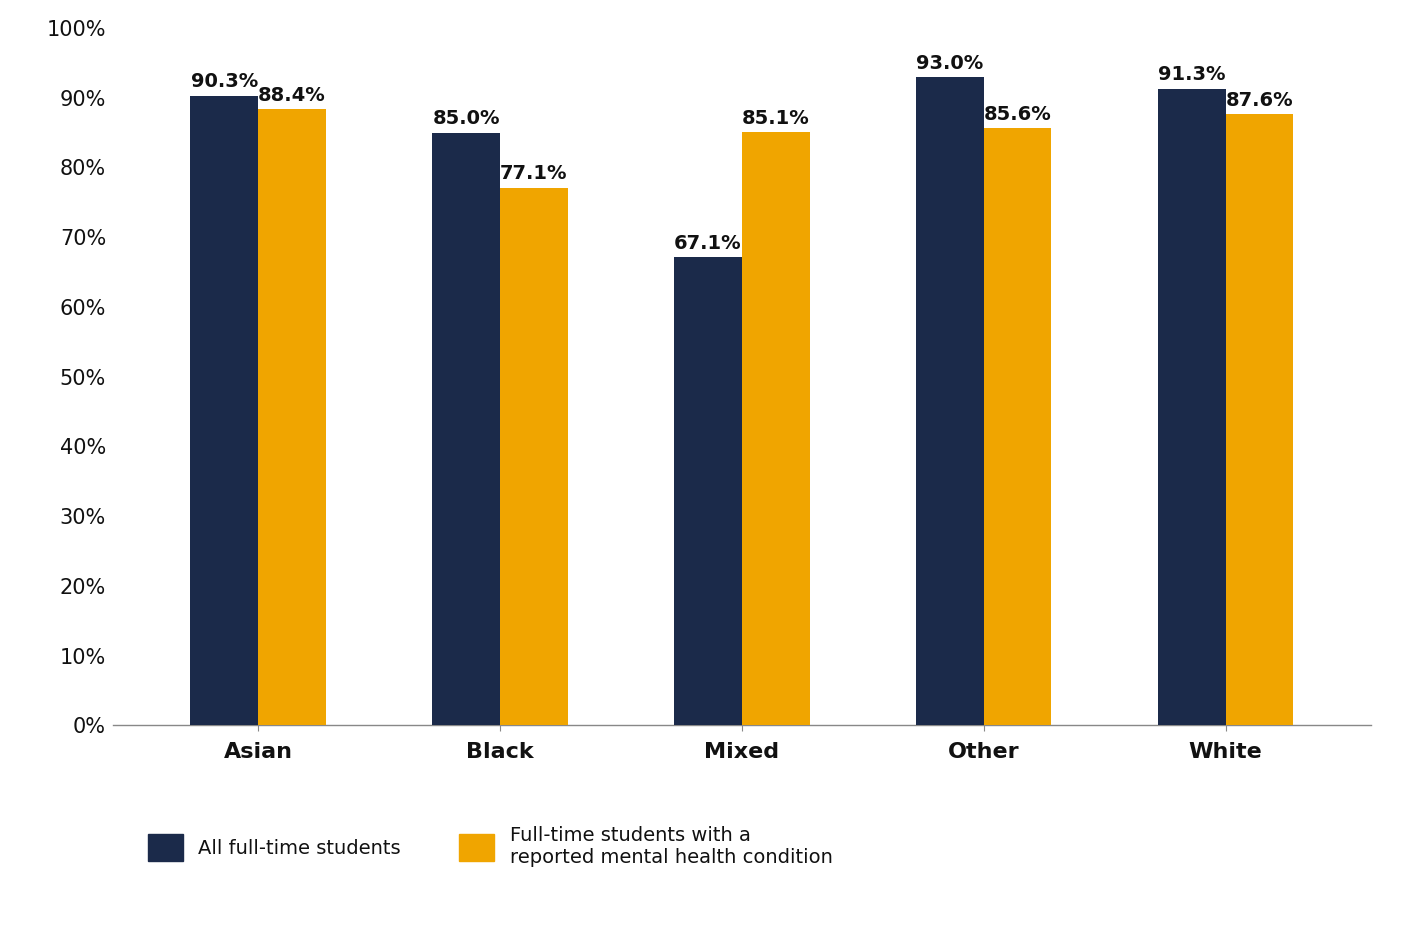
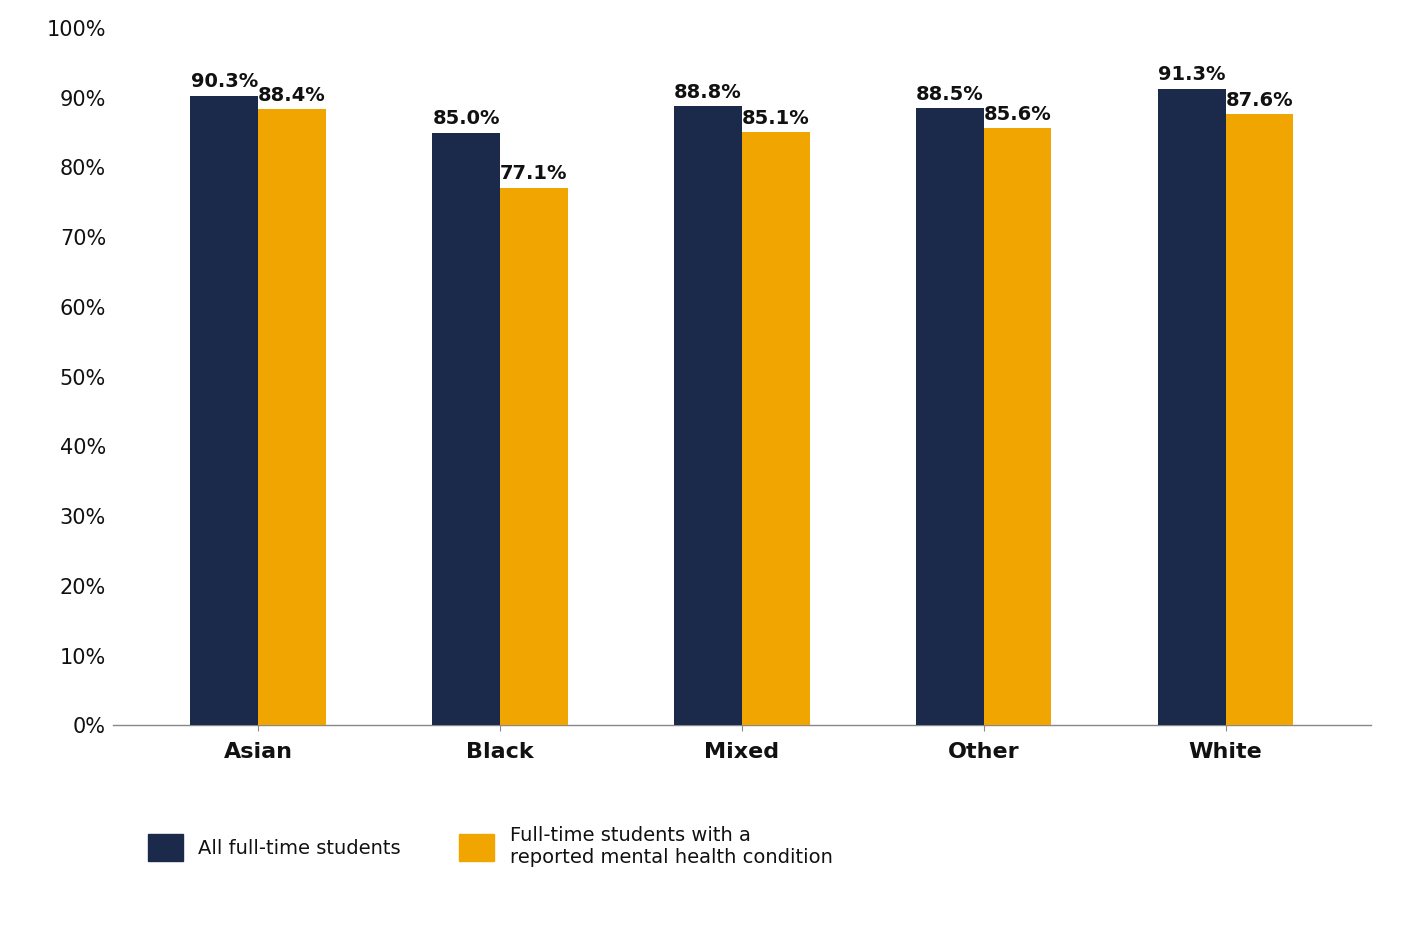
All full-time students/Mixed: 67.1% -> 88.8%
All full-time students/Other: 93.0% -> 88.5%
